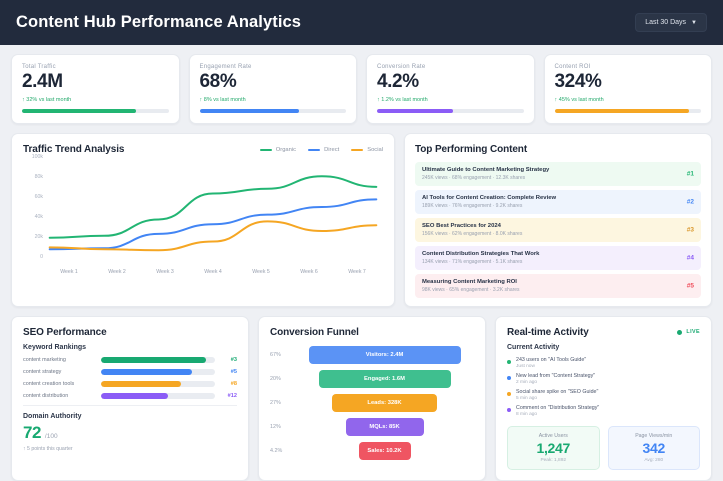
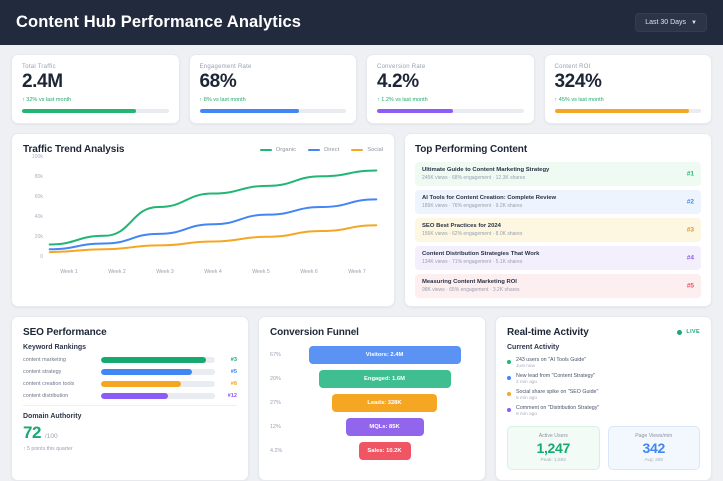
Organic/Week 1: 18k -> 11k
Social/Week 1: 8k -> 3k
Direct/Week 2: 7k -> 12k
Organic/Week 3: 37k -> 50k
Social/Week 3: 5k -> 10k
Organic/Week 5: 69k -> 72k
Social/Week 5: 35k -> 19k
Organic/Week 7: 71k -> 88k
